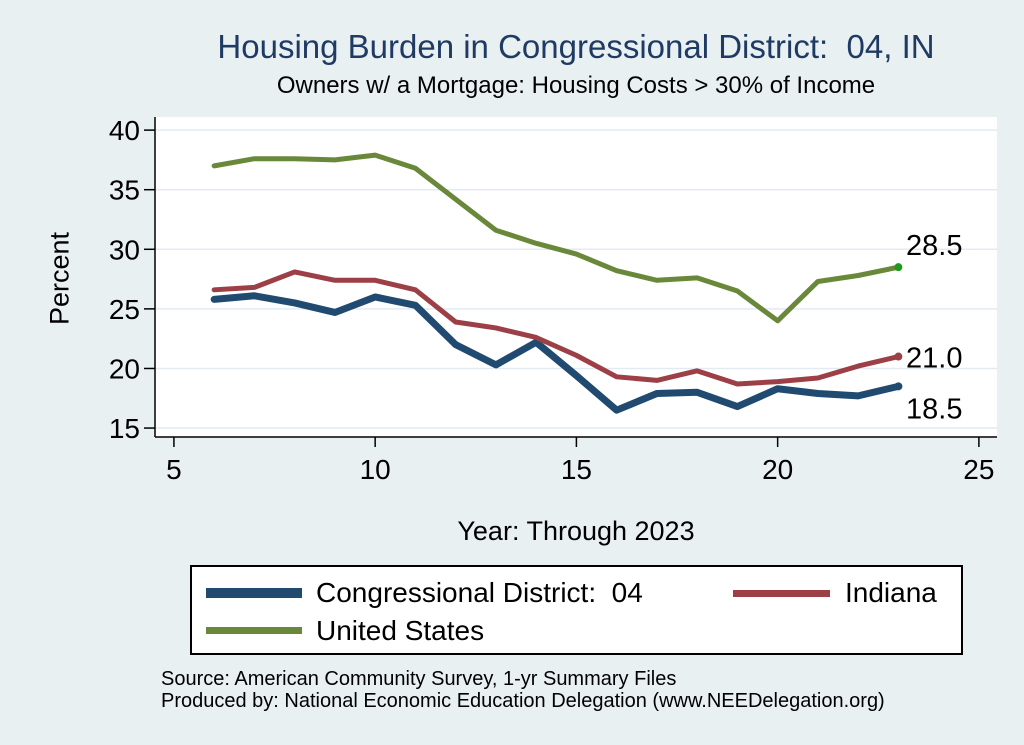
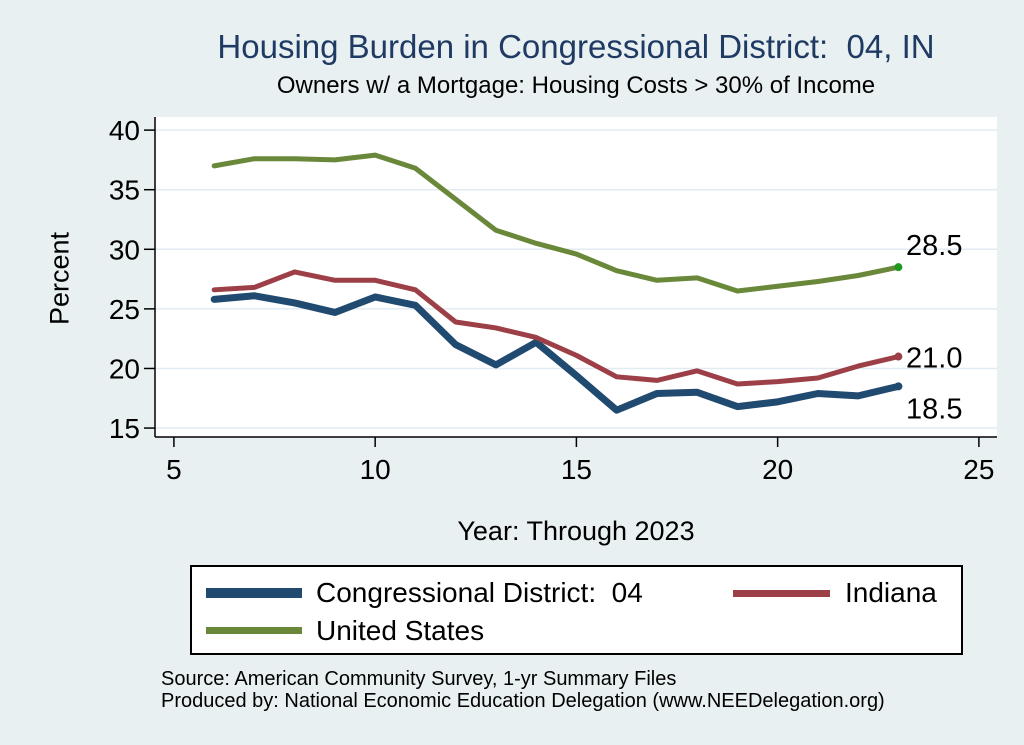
Congressional District: 04/20: 18.3 -> 17.2
United States/20: 24.0 -> 26.9
